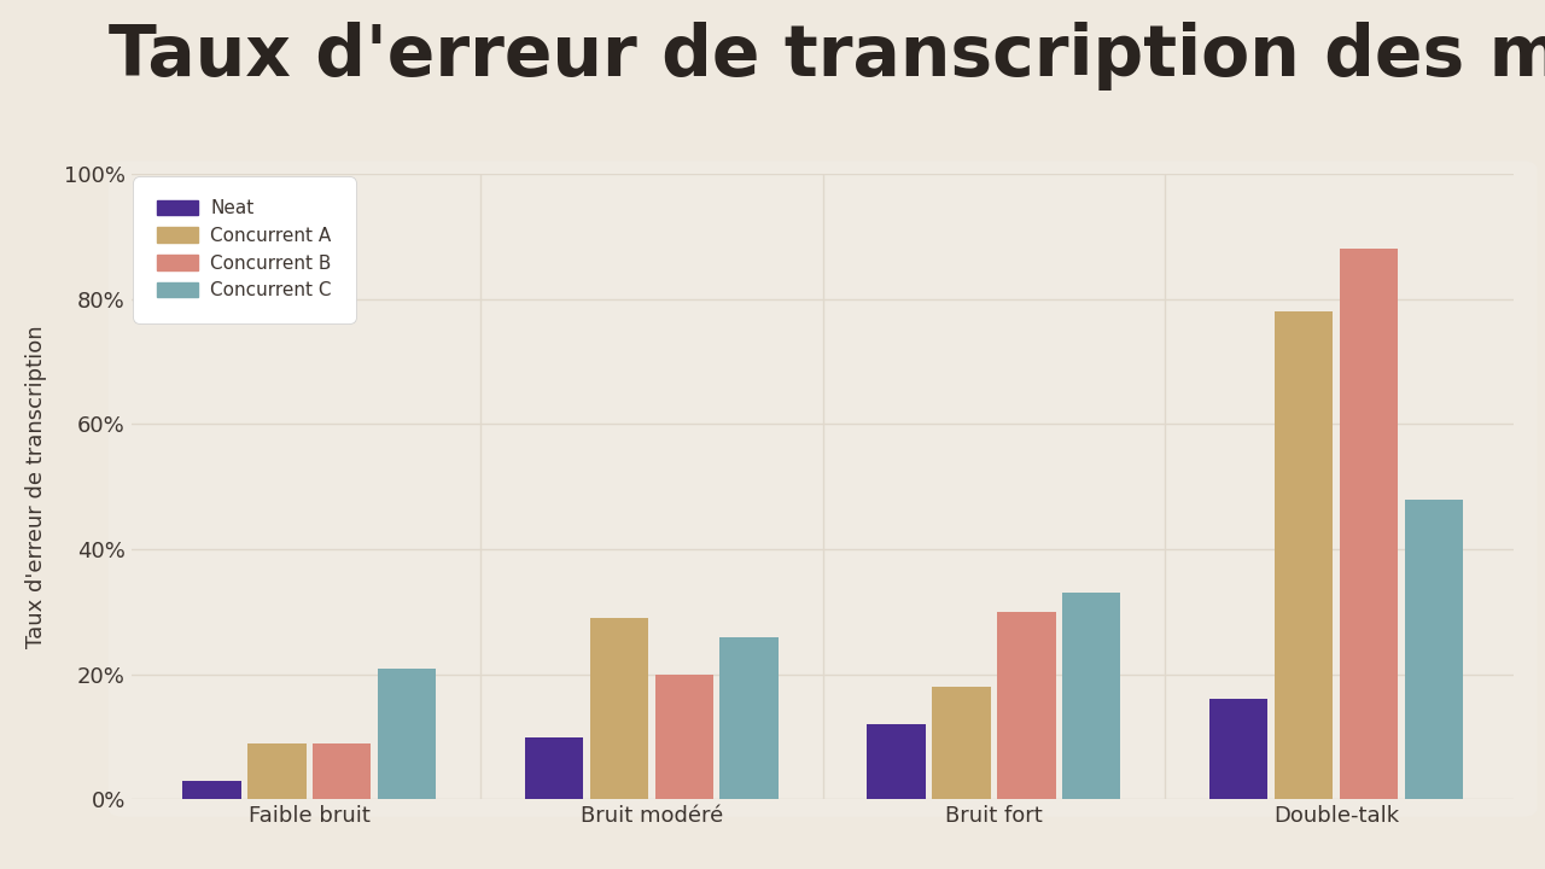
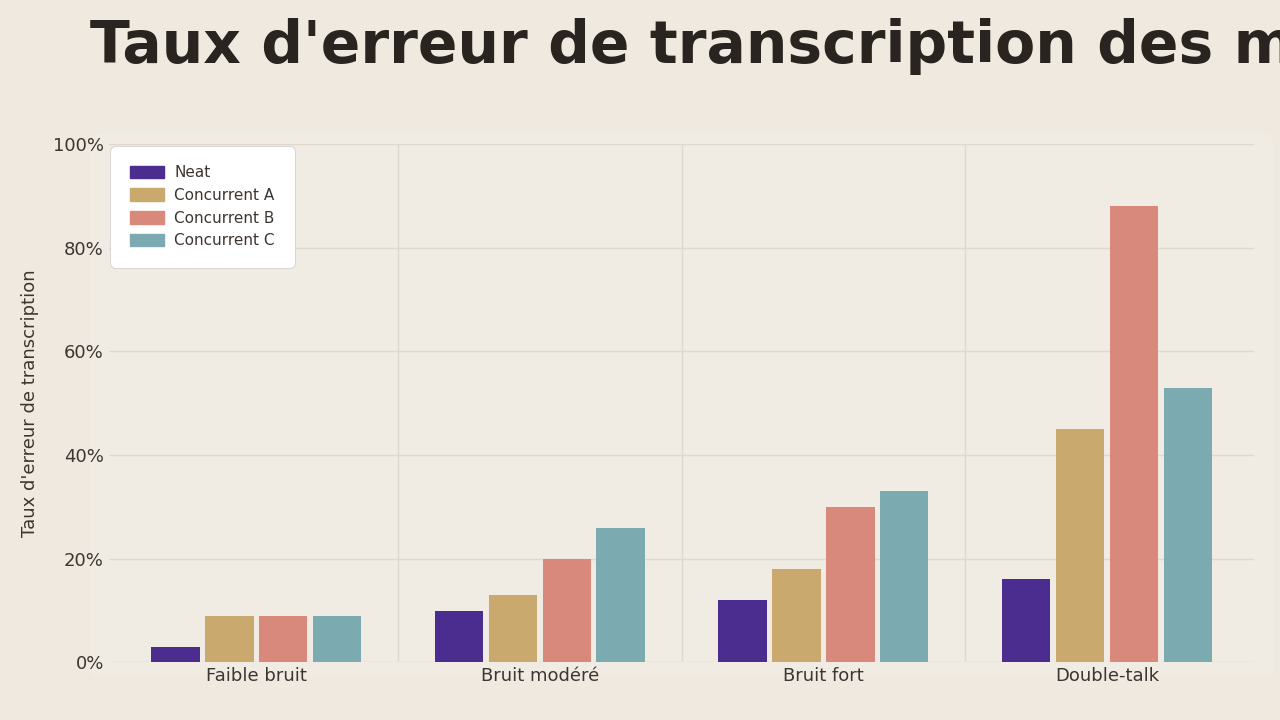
Concurrent C/Faible bruit: 21% -> 9%
Concurrent A/Bruit modéré: 29% -> 13%
Concurrent A/Double-talk: 78% -> 45%
Concurrent C/Double-talk: 48% -> 53%
